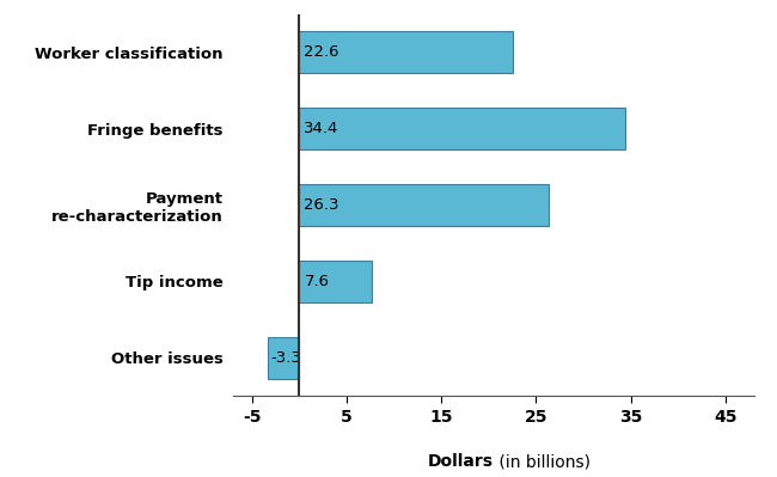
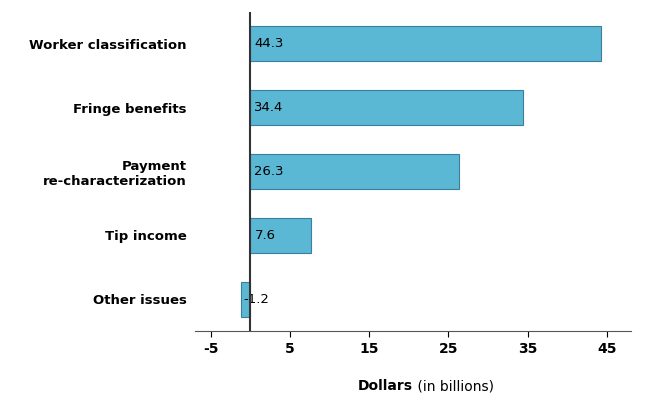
Worker classification: 22.6 -> 44.3
Other issues: -3.3 -> -1.2
